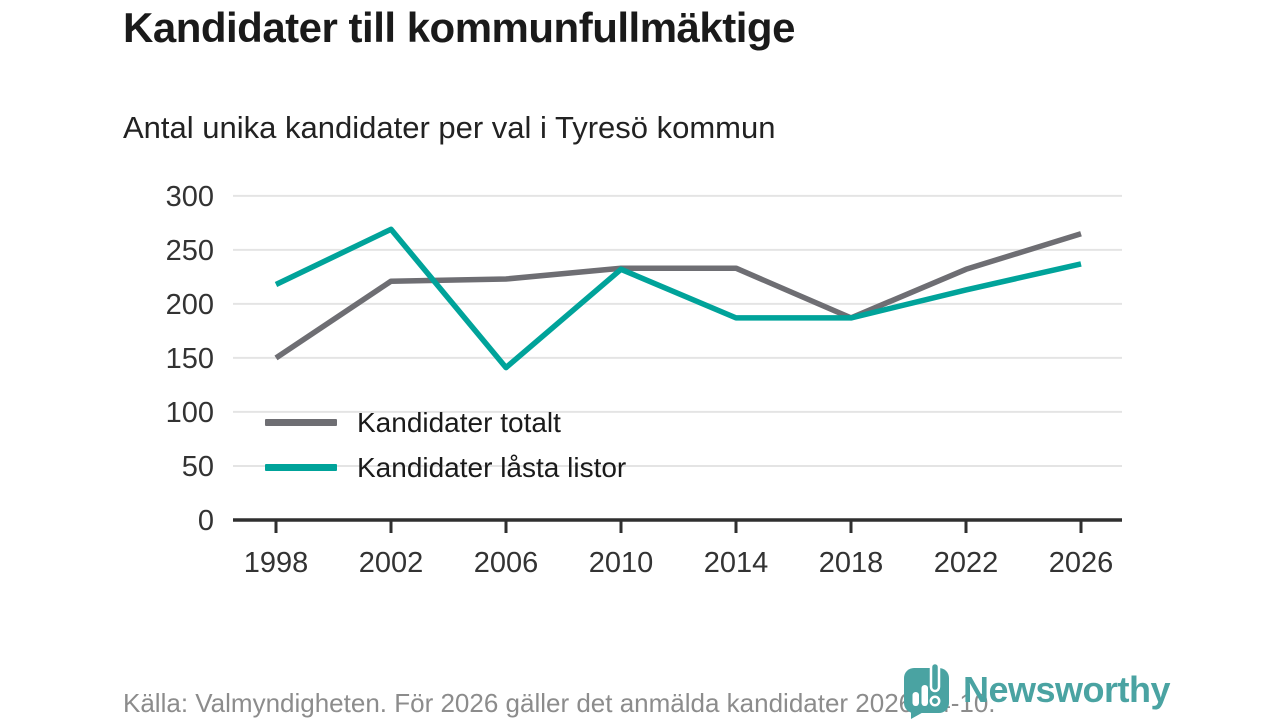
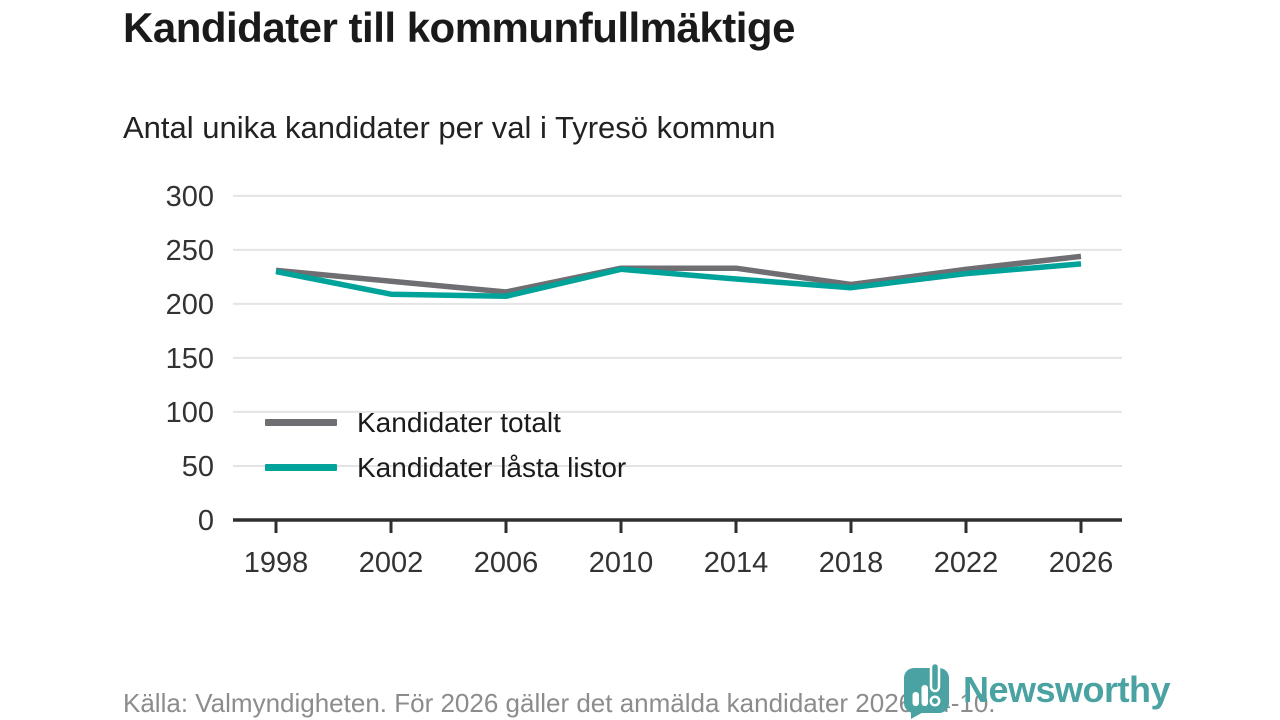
Kandidater totalt/1998: 150 -> 231
Kandidater låsta listor/1998: 218 -> 230
Kandidater låsta listor/2002: 269 -> 209
Kandidater totalt/2006: 223 -> 211
Kandidater låsta listor/2006: 141 -> 207
Kandidater låsta listor/2014: 187 -> 223
Kandidater totalt/2018: 187 -> 218
Kandidater låsta listor/2018: 187 -> 215
Kandidater låsta listor/2022: 213 -> 228
Kandidater totalt/2026: 265 -> 244
